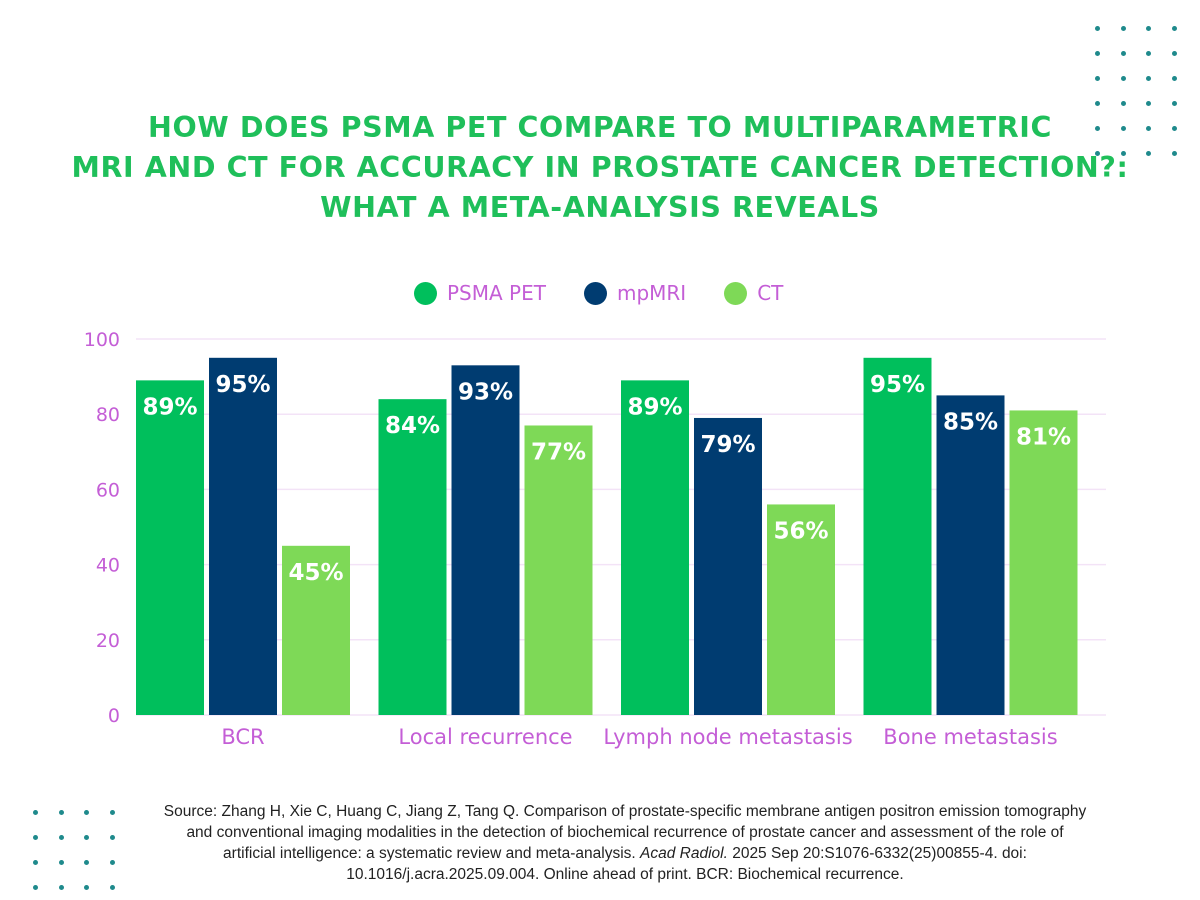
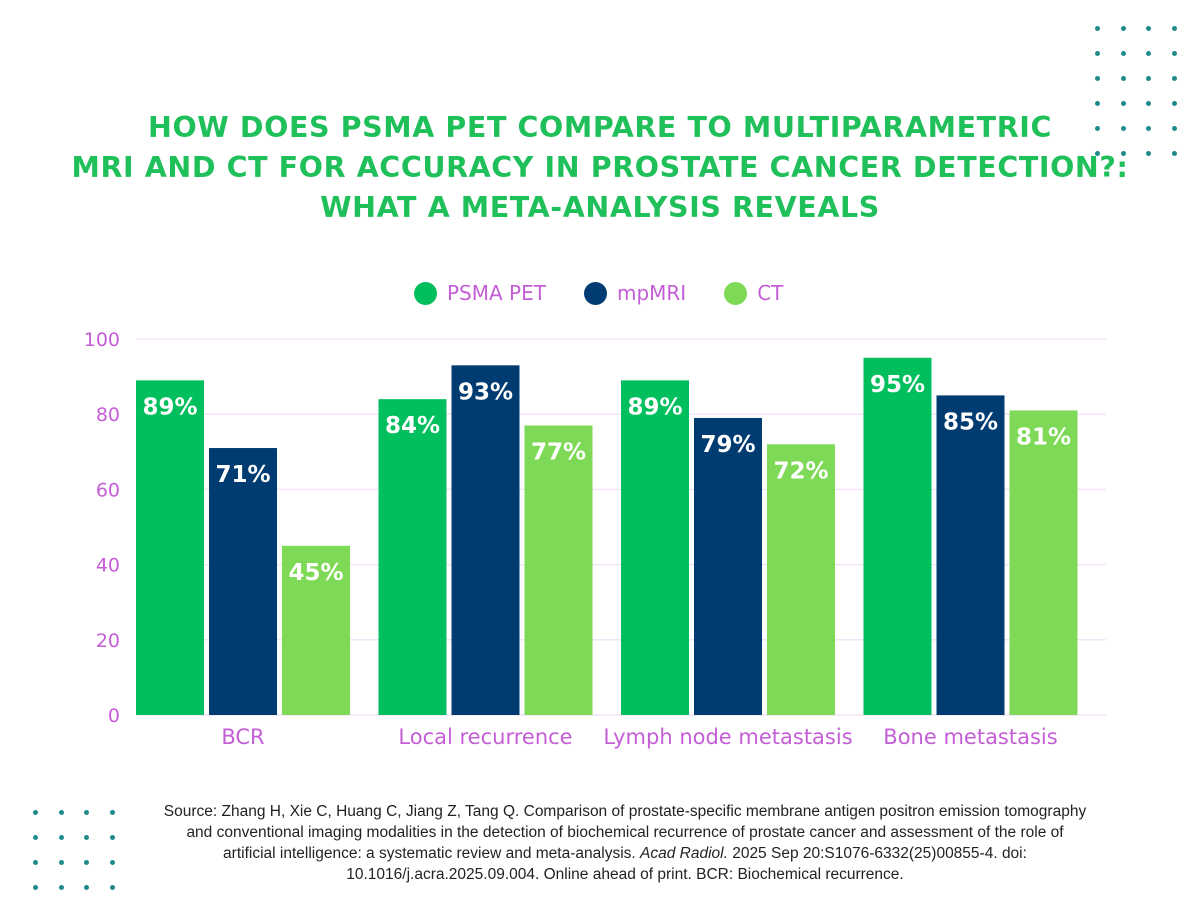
mpMRI/BCR: 95% -> 71%
CT/Lymph node metastasis: 56% -> 72%
